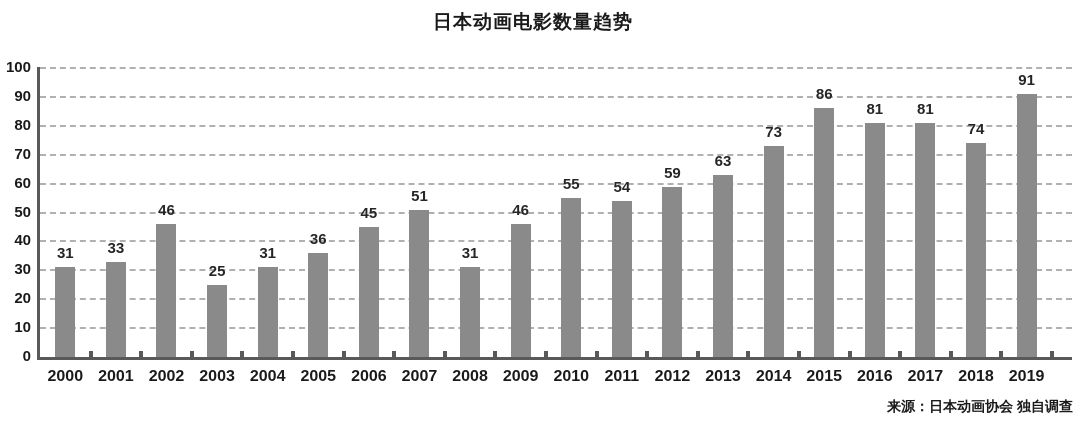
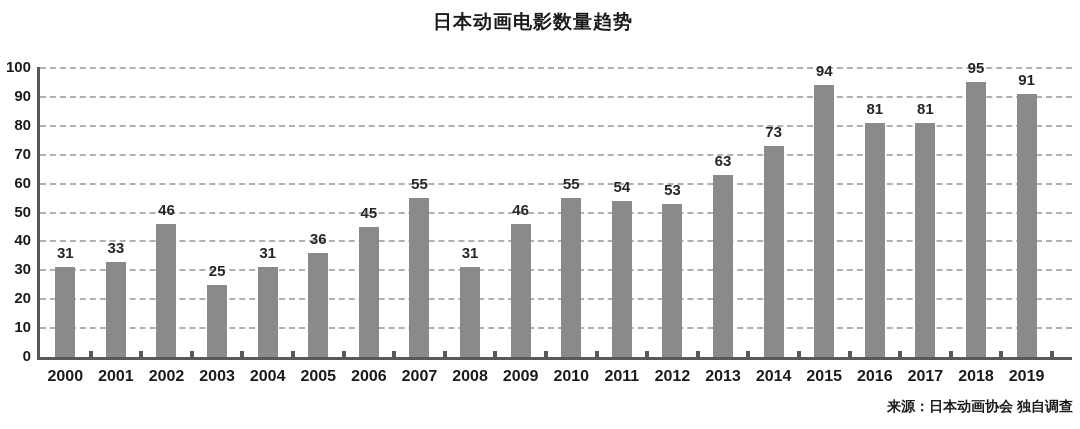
2007: 51 -> 55
2012: 59 -> 53
2015: 86 -> 94
2018: 74 -> 95
